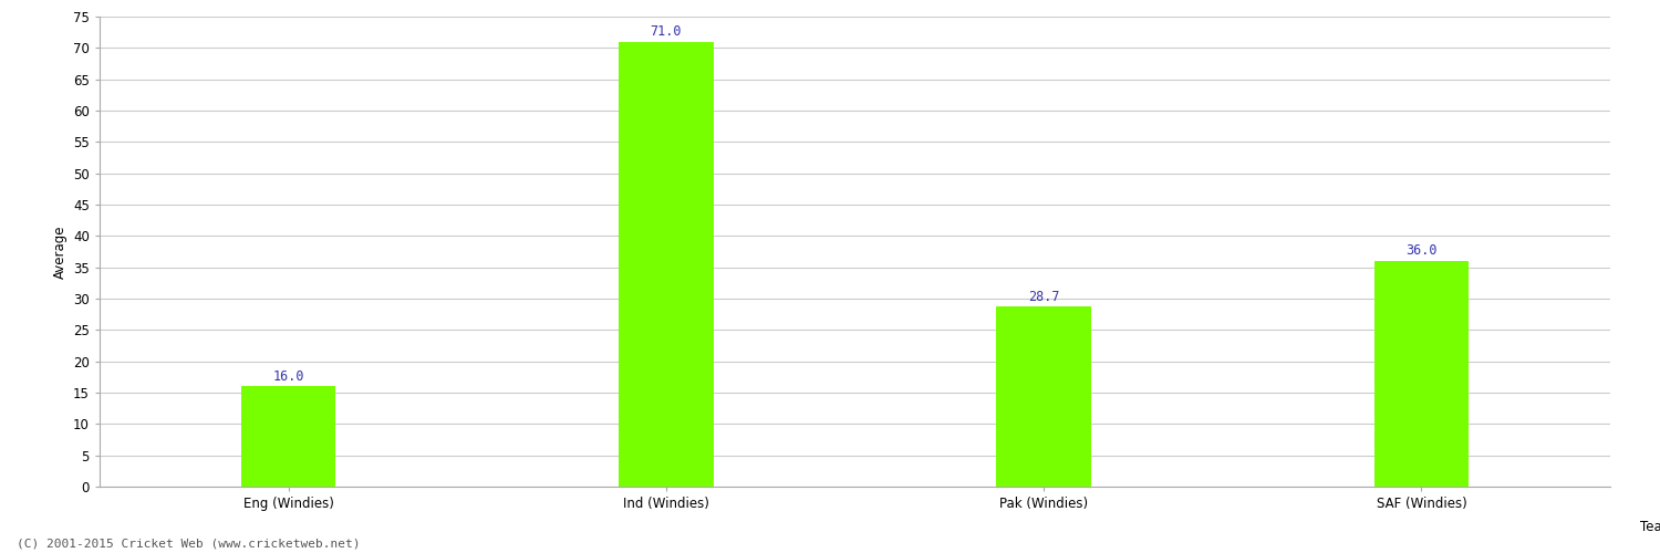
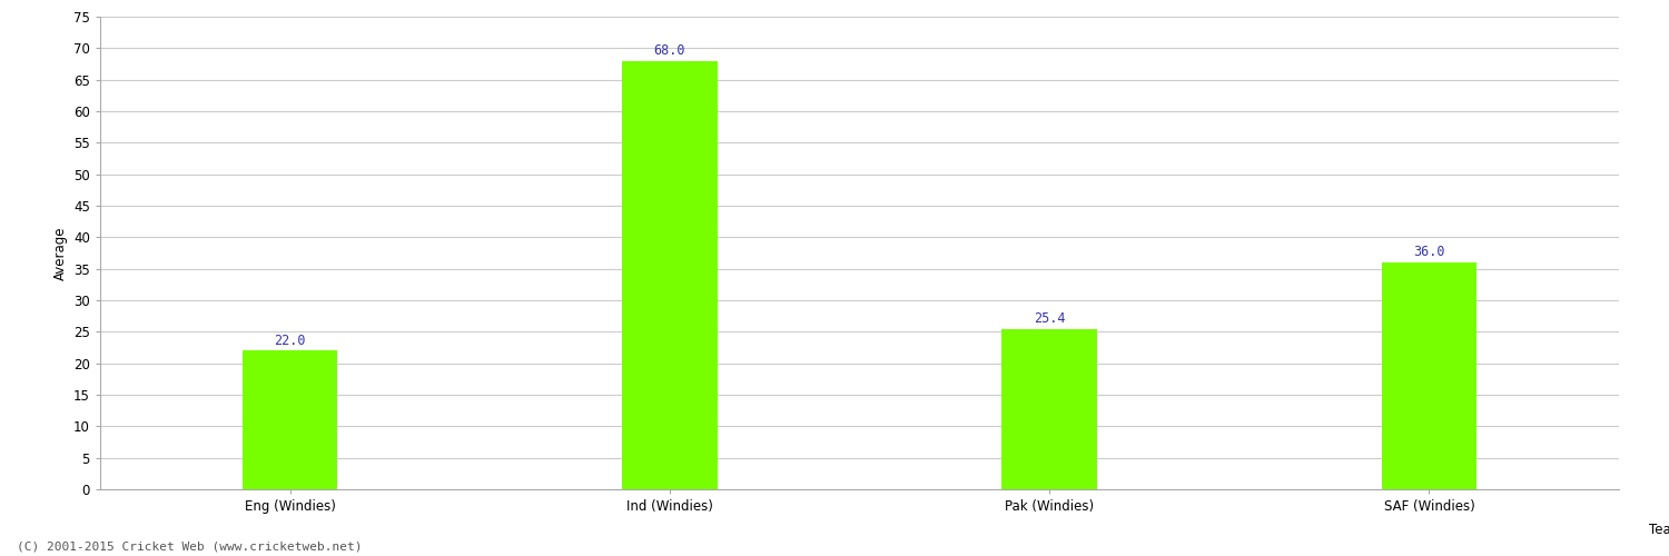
Eng (Windies): 16.0 -> 22.0
Ind (Windies): 71.0 -> 68.0
Pak (Windies): 28.7 -> 25.4
